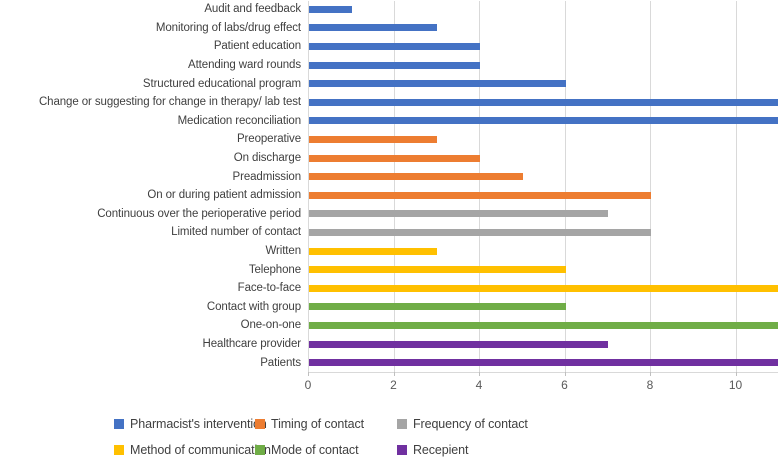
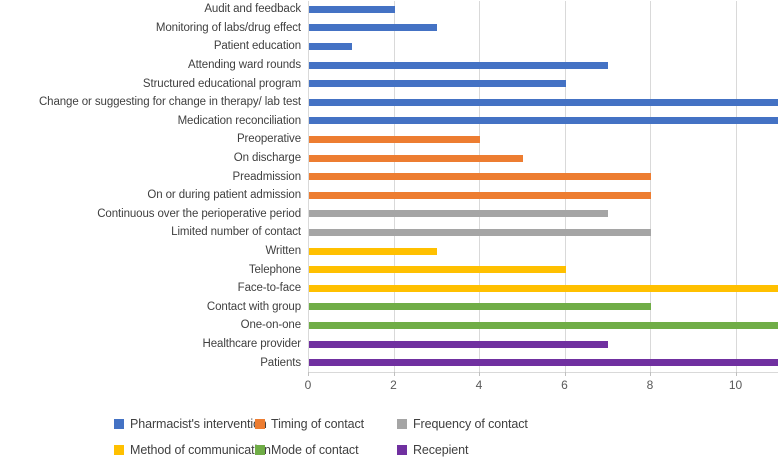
Audit and feedback: 1 -> 2
Patient education: 4 -> 1
Attending ward rounds: 4 -> 7
Preoperative: 3 -> 4
On discharge: 4 -> 5
Preadmission: 5 -> 8
Contact with group: 6 -> 8
